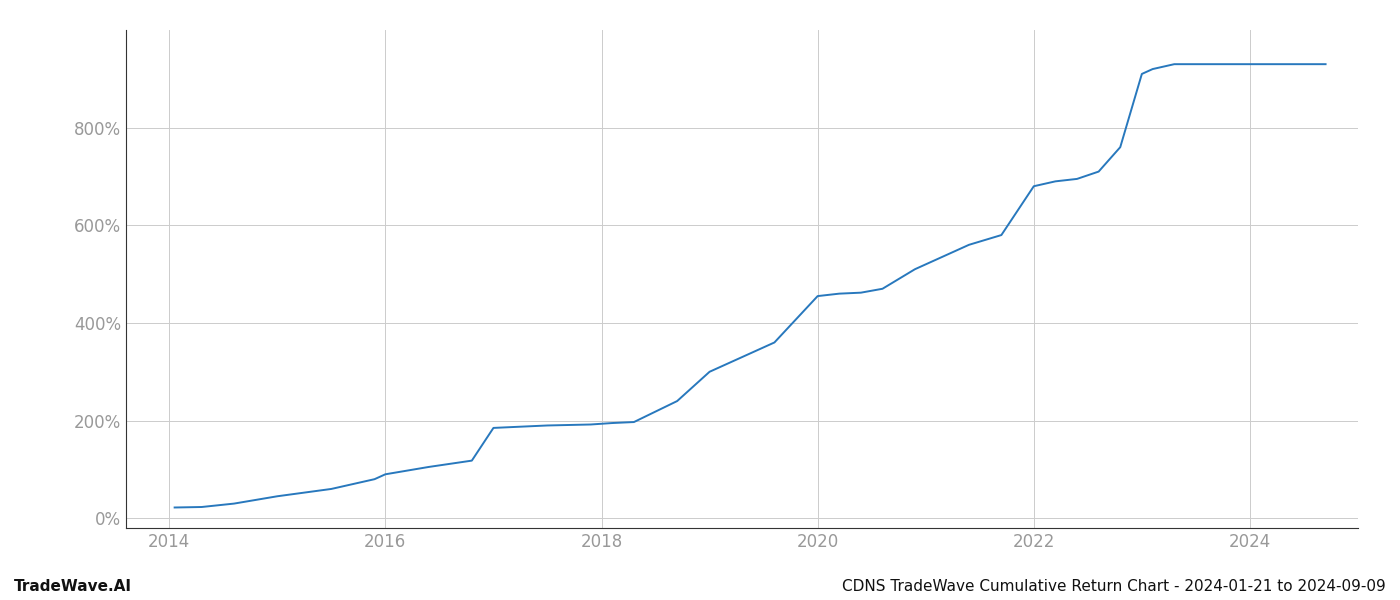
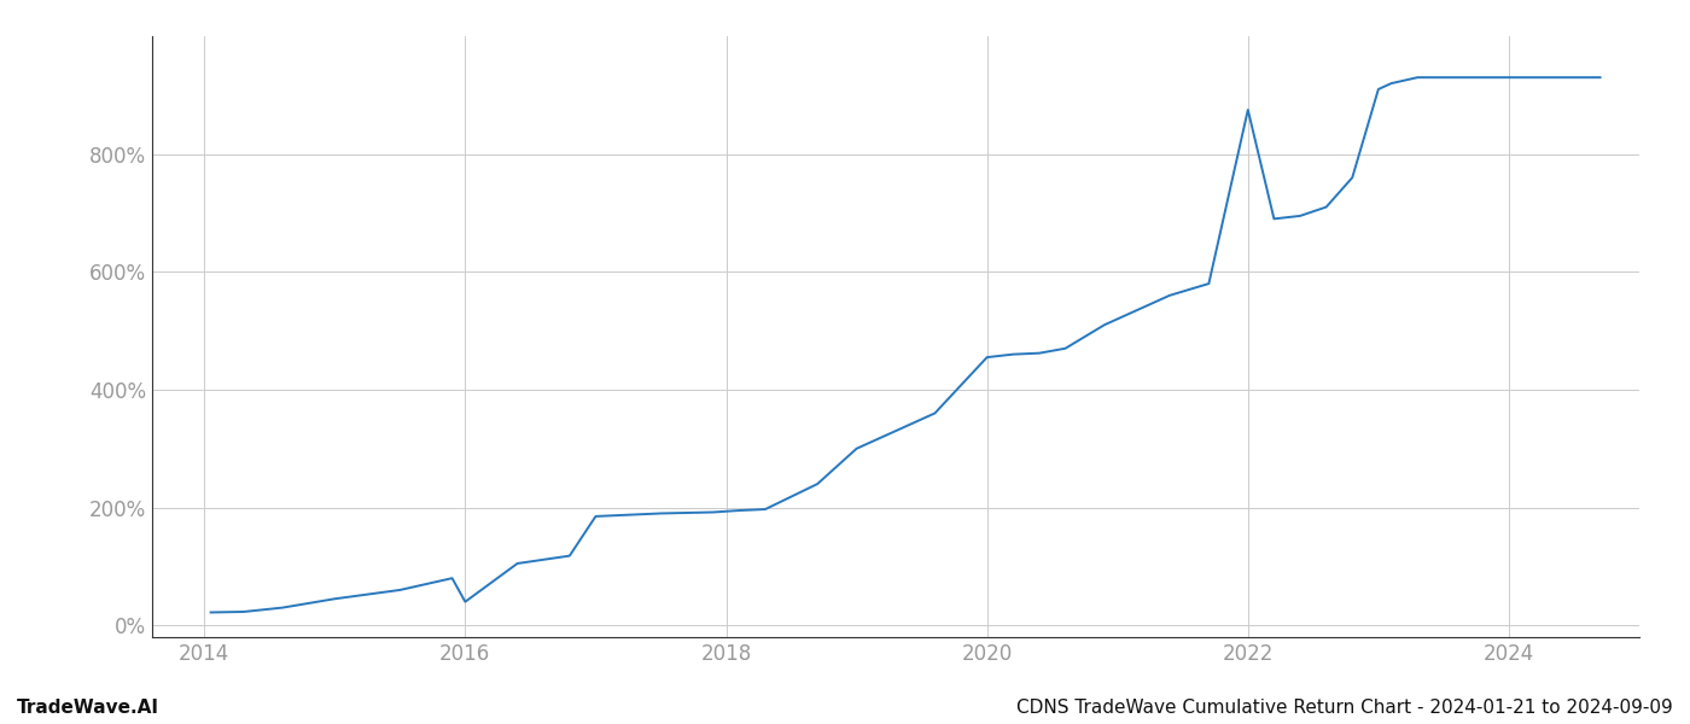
2016: 90% -> 40%
2022: 680% -> 875%
